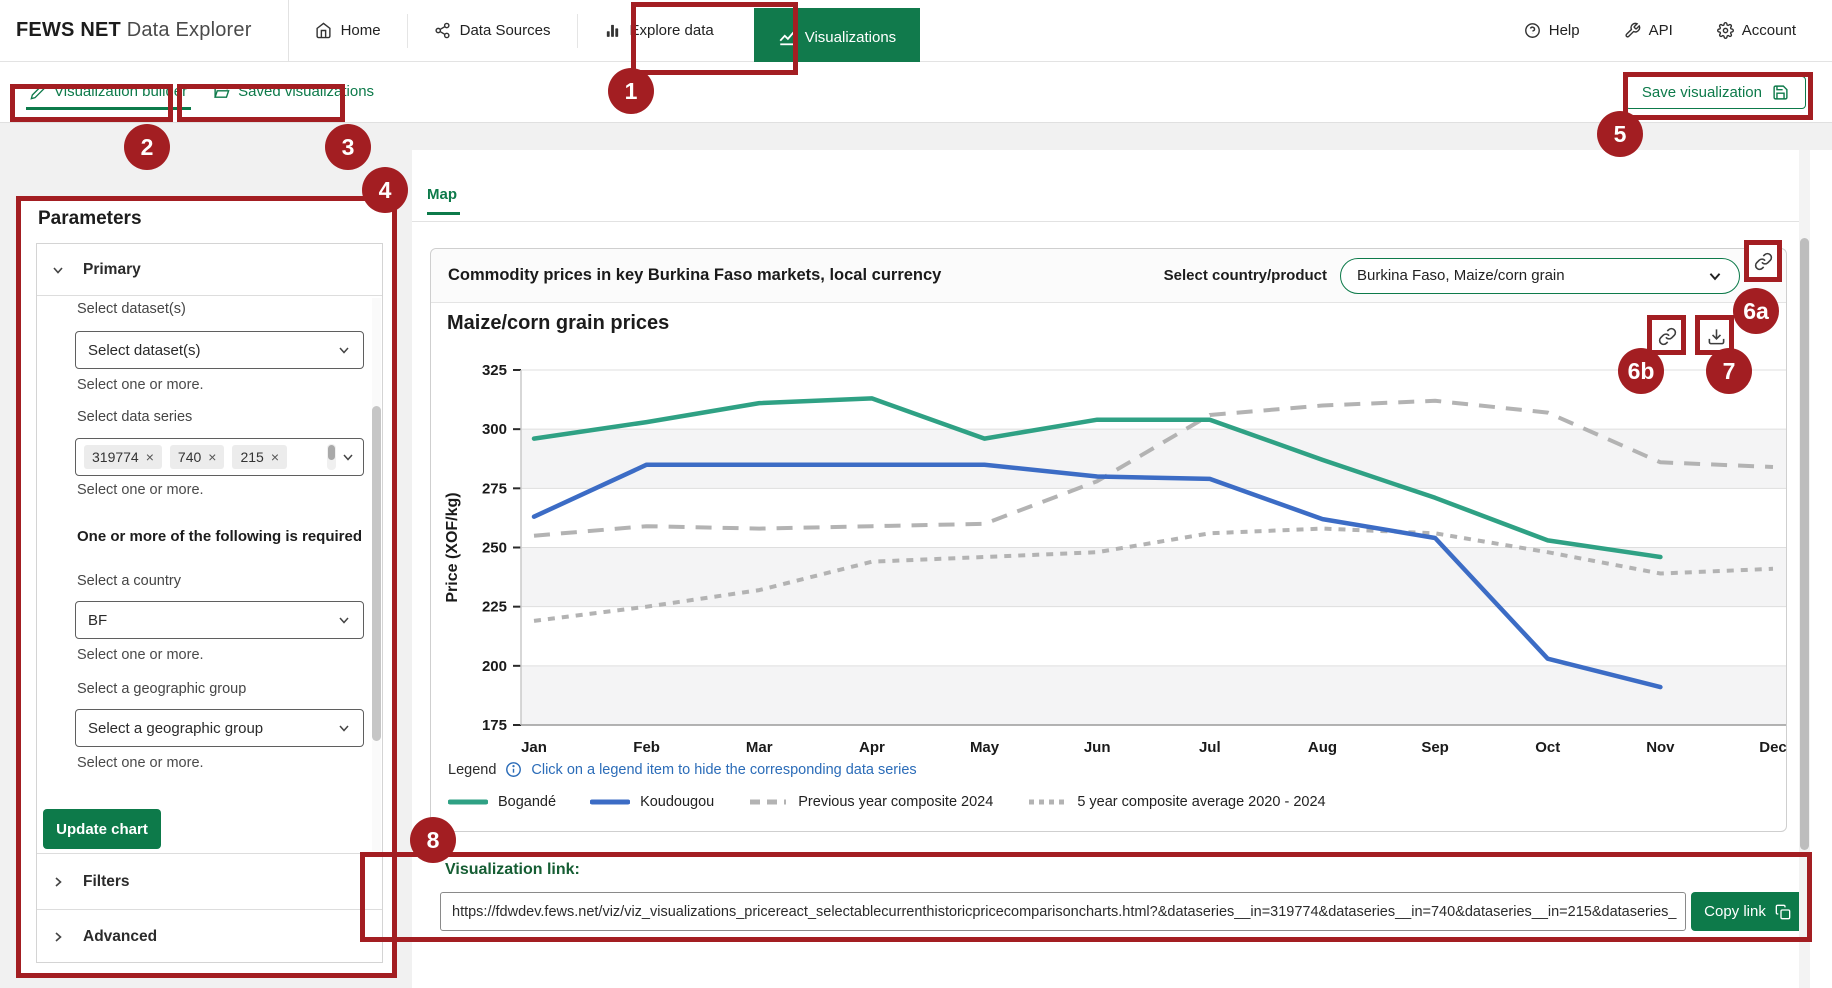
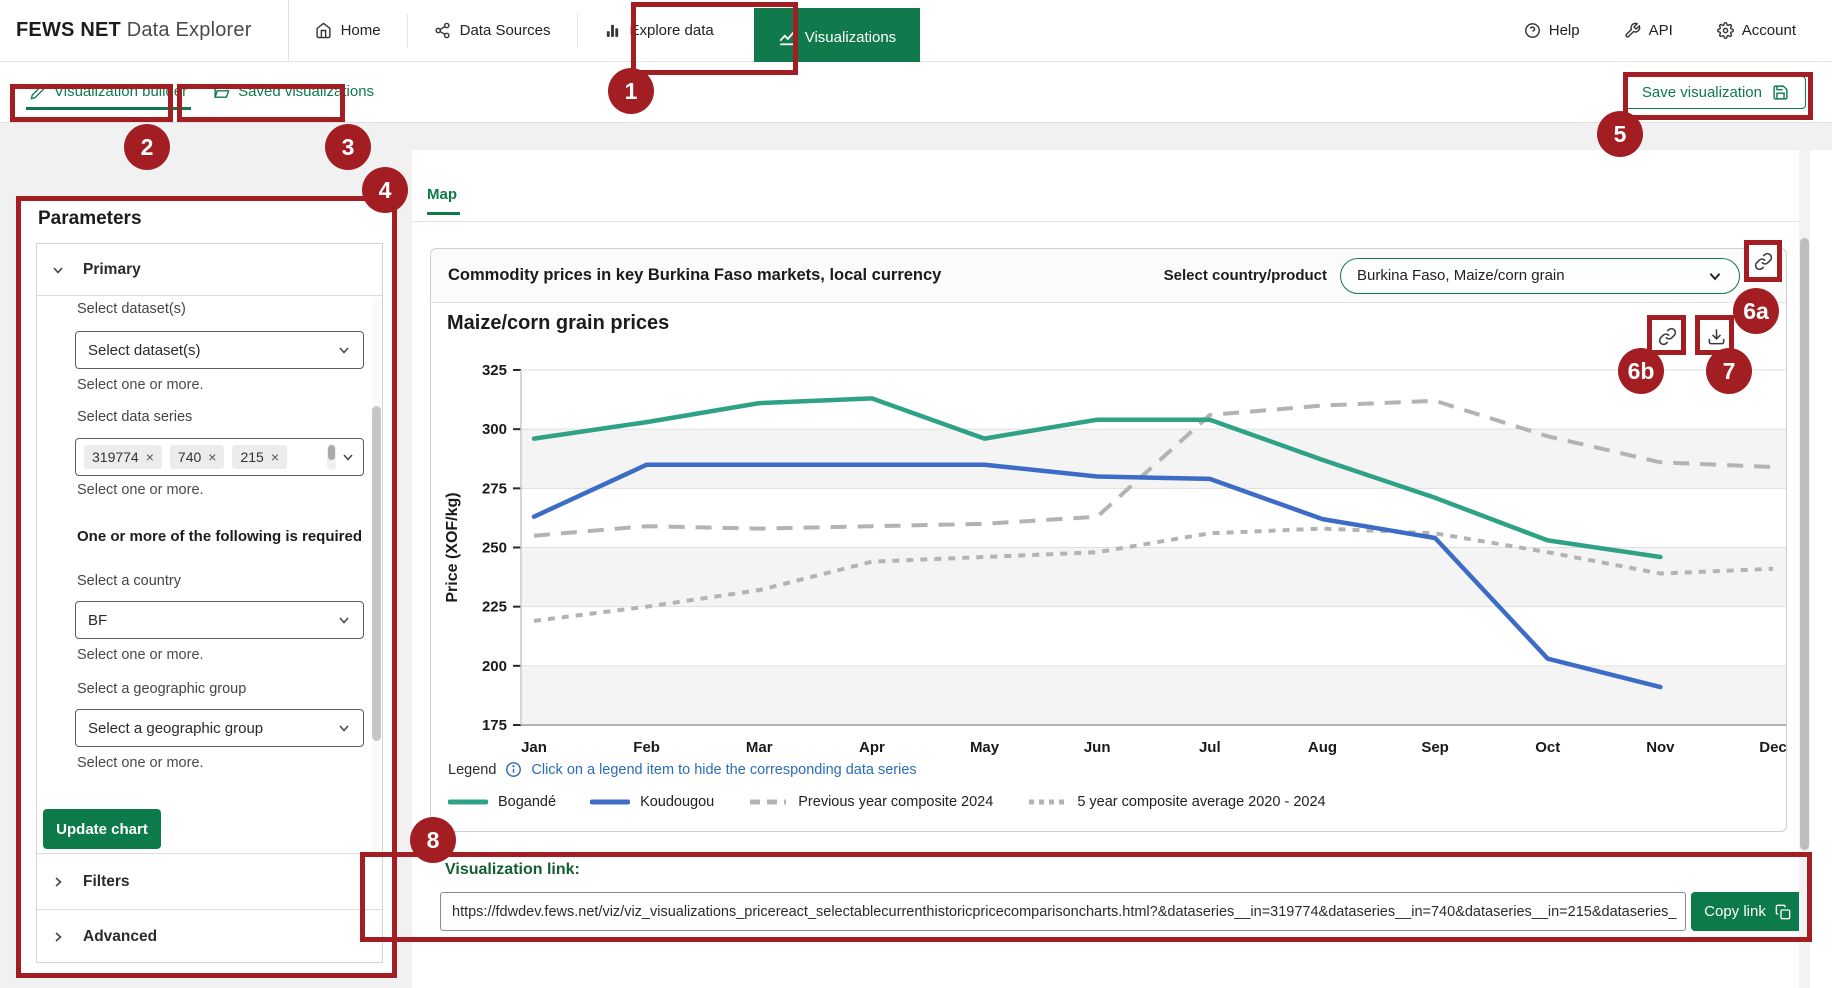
Previous year composite 2024/Jun: 278 -> 263
Previous year composite 2024/Oct: 307 -> 297
